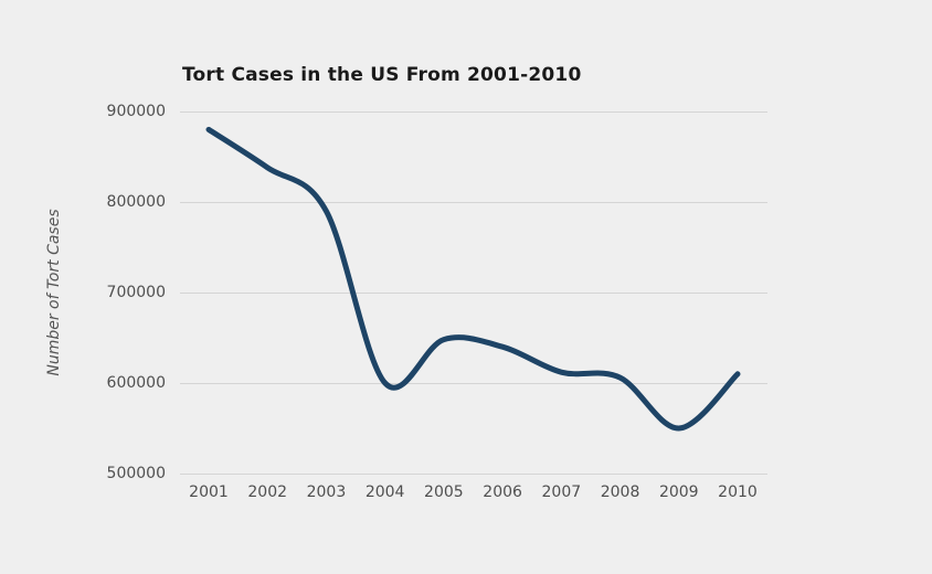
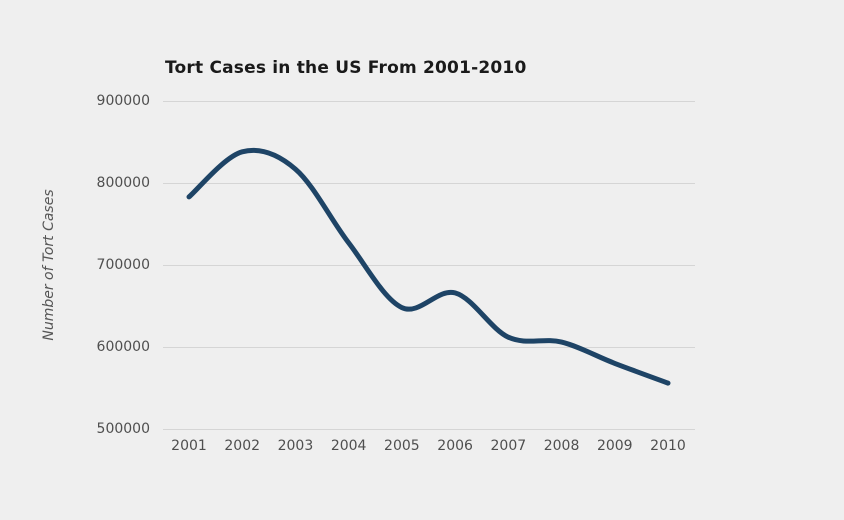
2001: 880000 -> 780000
2003: 790000 -> 820000
2004: 600000 -> 730000
2006: 640000 -> 670000
2009: 550000 -> 580000
2010: 610000 -> 560000
